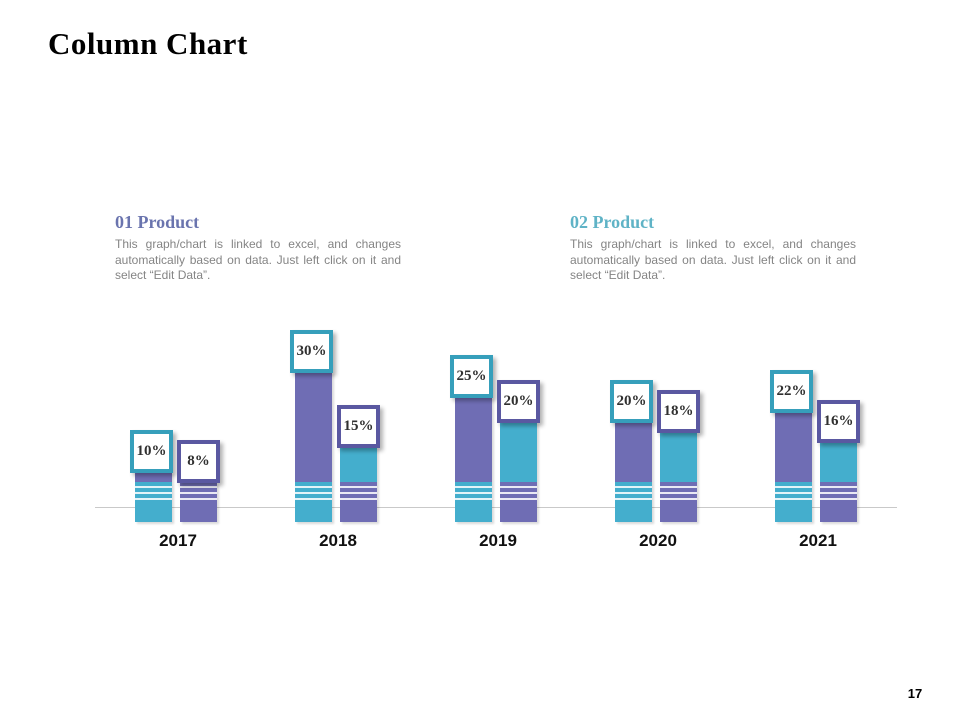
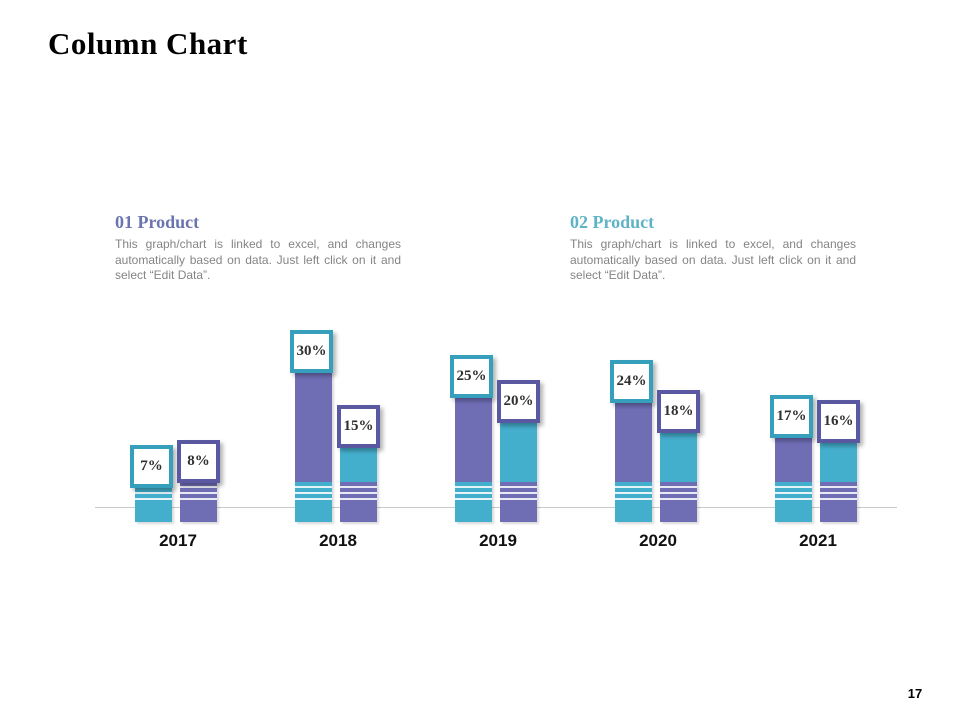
01 Product/2017: 10% -> 7%
01 Product/2020: 20% -> 24%
01 Product/2021: 22% -> 17%
